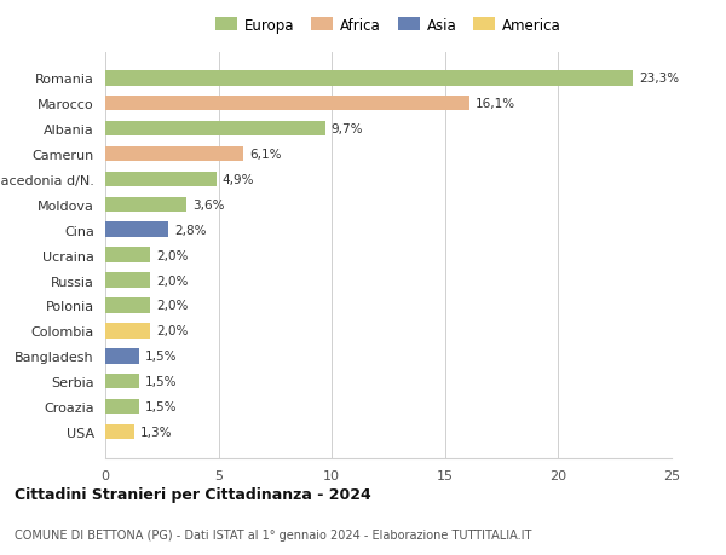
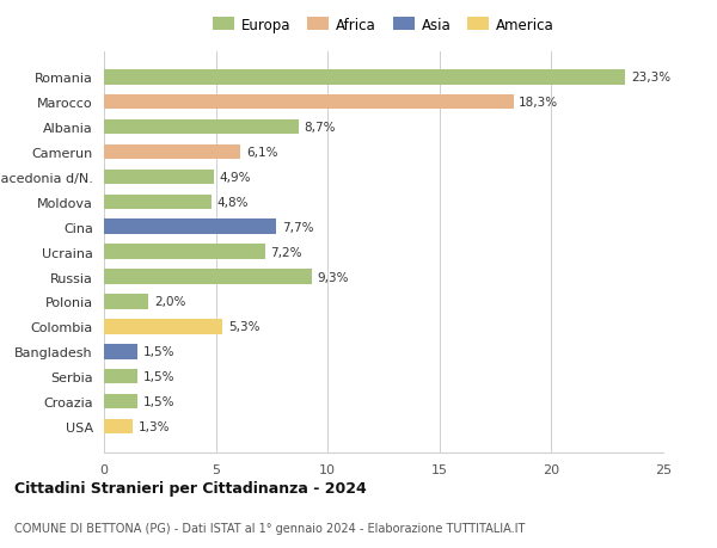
Marocco: 16,1% -> 18,3%
Albania: 9,7% -> 8,7%
Moldova: 3,6% -> 4,8%
Cina: 2,8% -> 7,7%
Ucraina: 2,0% -> 7,2%
Russia: 2,0% -> 9,3%
Colombia: 2,0% -> 5,3%
